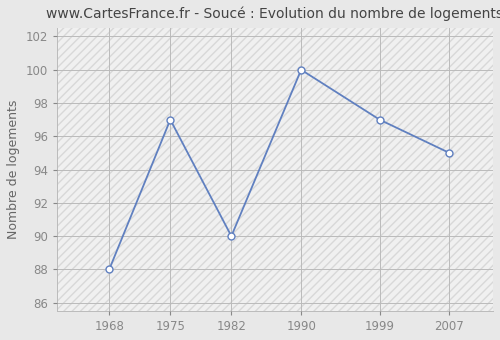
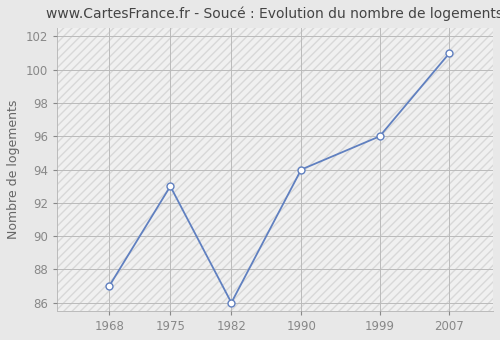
1968: 88 -> 87
1975: 97 -> 93
1982: 90 -> 86
1990: 100 -> 94
1999: 97 -> 96
2007: 95 -> 101
